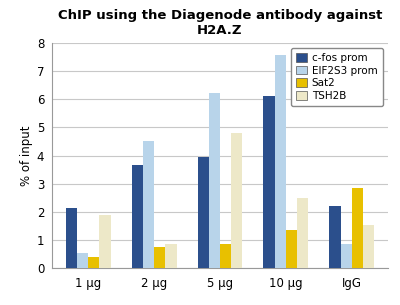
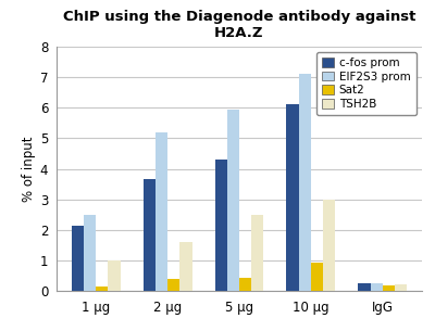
EIF2S3 prom/1 μg: 0.55 -> 2.50
Sat2/1 μg: 0.40 -> 0.15
TSH2B/1 μg: 1.90 -> 1.00
EIF2S3 prom/2 μg: 4.50 -> 5.20
Sat2/2 μg: 0.75 -> 0.42
TSH2B/2 μg: 0.85 -> 1.60
c-fos prom/5 μg: 3.95 -> 4.30
EIF2S3 prom/5 μg: 6.20 -> 5.95
Sat2/5 μg: 0.85 -> 0.45
TSH2B/5 μg: 4.80 -> 2.50
EIF2S3 prom/10 μg: 7.55 -> 7.10
Sat2/10 μg: 1.35 -> 0.95
TSH2B/10 μg: 2.50 -> 3.00
c-fos prom/IgG: 2.20 -> 0.27
EIF2S3 prom/IgG: 0.85 -> 0.27
Sat2/IgG: 2.85 -> 0.18
TSH2B/IgG: 1.55 -> 0.22
